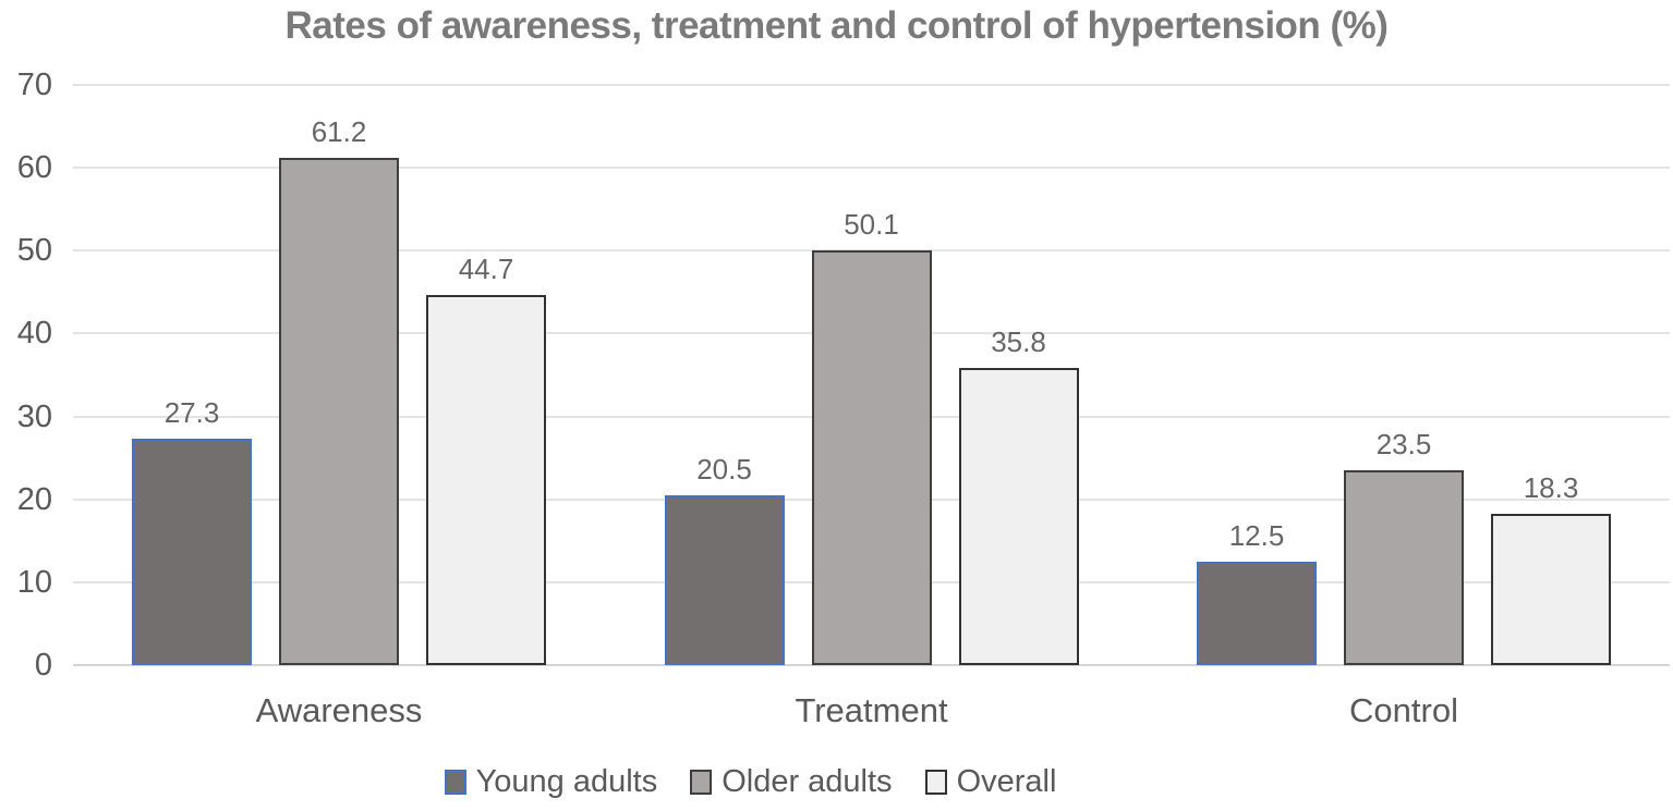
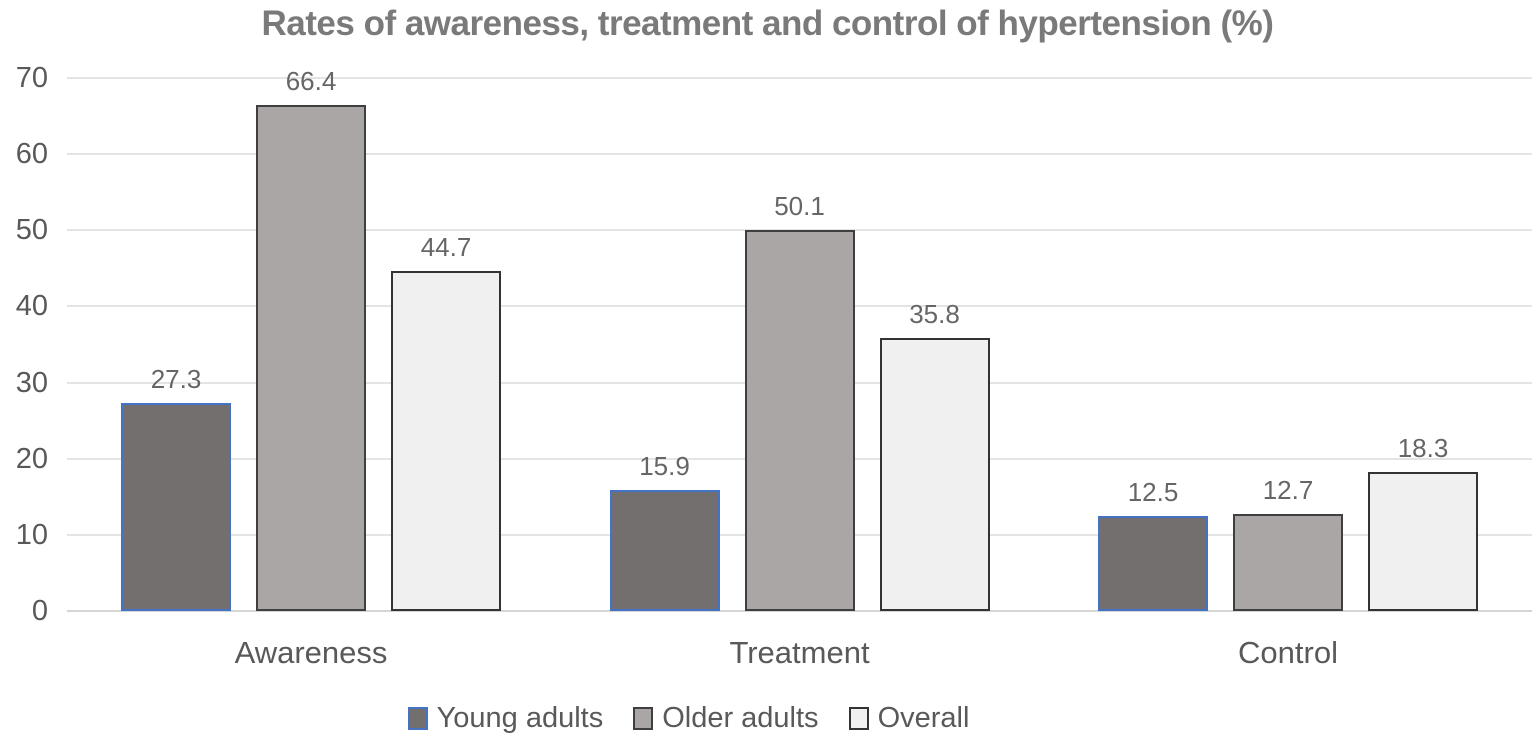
Older adults/Awareness: 61.2 -> 66.4
Young adults/Treatment: 20.5 -> 15.9
Older adults/Control: 23.5 -> 12.7
